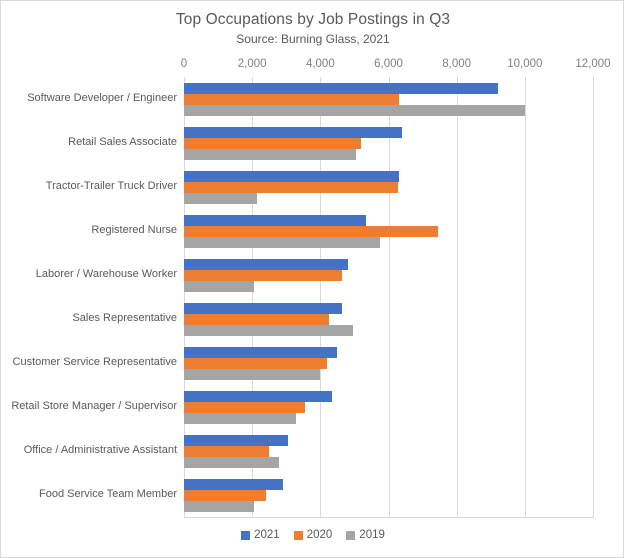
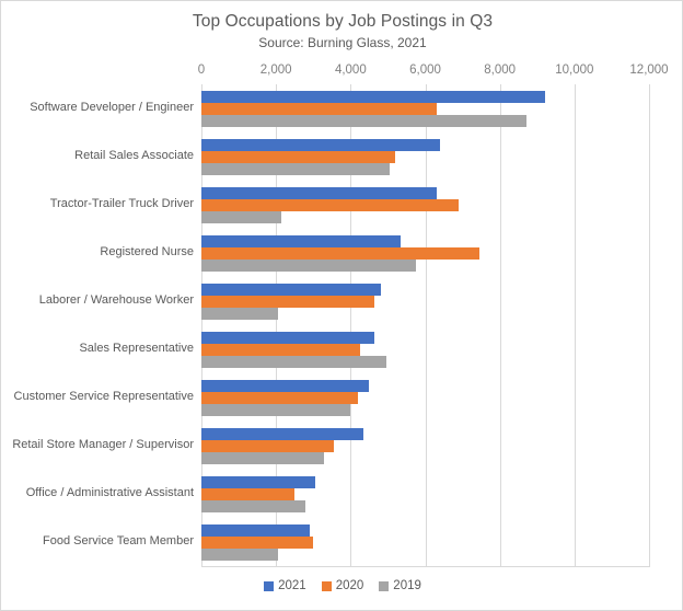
2019/Software Developer / Engineer: 10000 -> 8700
2020/Tractor-Trailer Truck Driver: 6300 -> 6900
2020/Food Service Team Member: 2400 -> 3000
